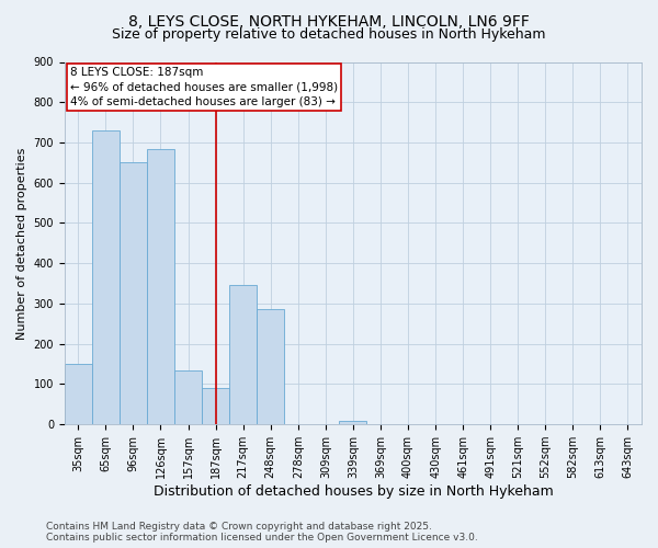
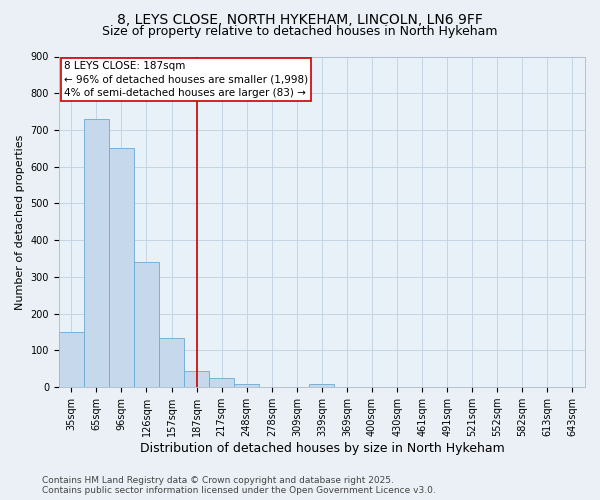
126sqm: 685 -> 340
187sqm: 90 -> 45
217sqm: 345 -> 25
248sqm: 285 -> 10
